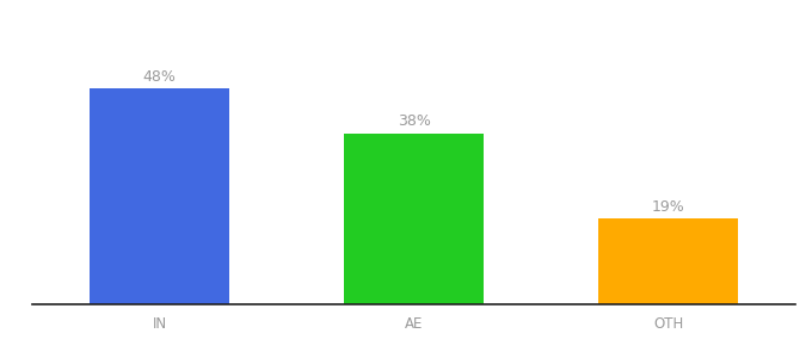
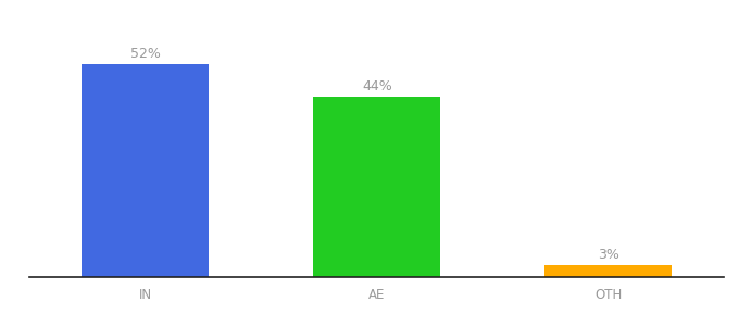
IN: 48% -> 52%
AE: 38% -> 44%
OTH: 19% -> 3%
